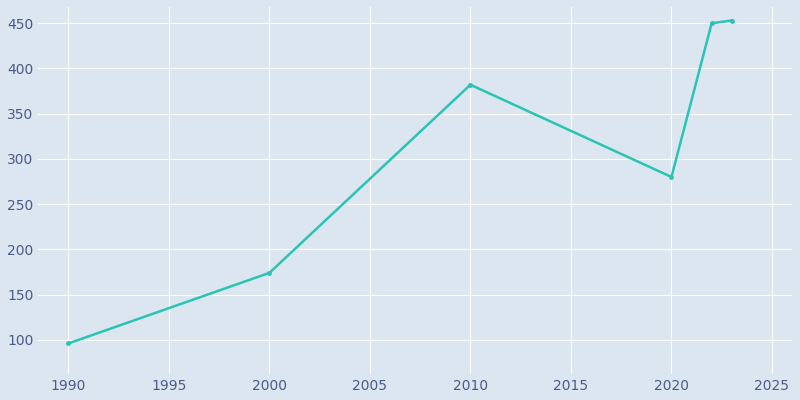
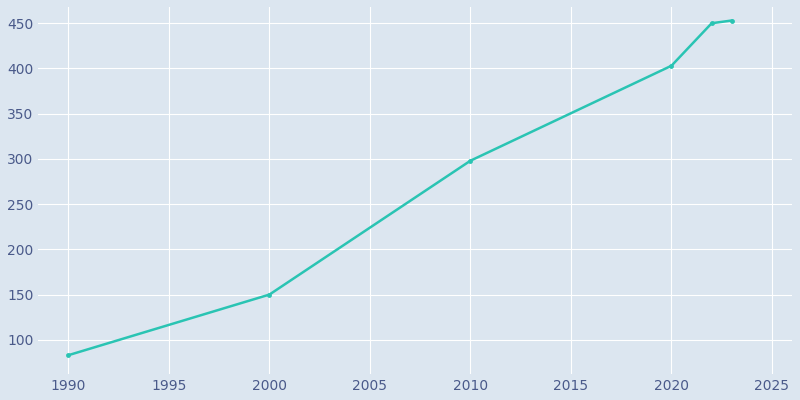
1990: 96 -> 83
2000: 174 -> 150
2010: 382 -> 298
2020: 280 -> 403
